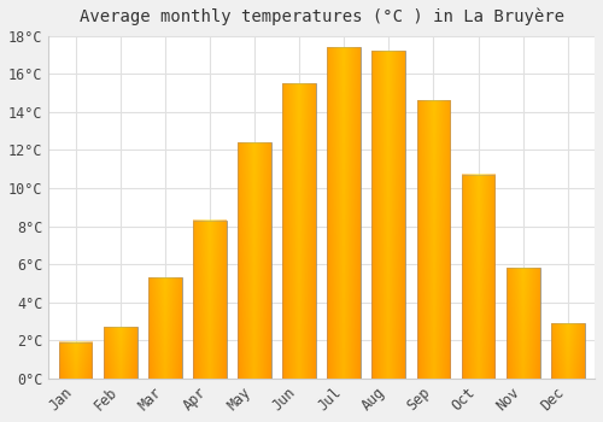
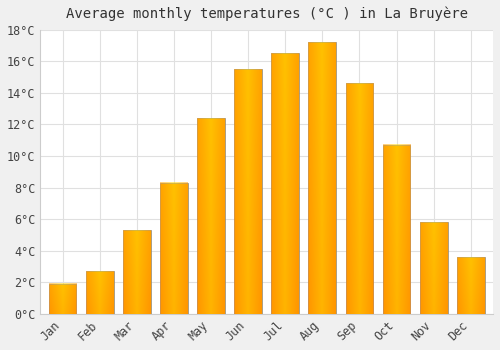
Jul: 17.4°C -> 16.5°C
Dec: 2.9°C -> 3.6°C
